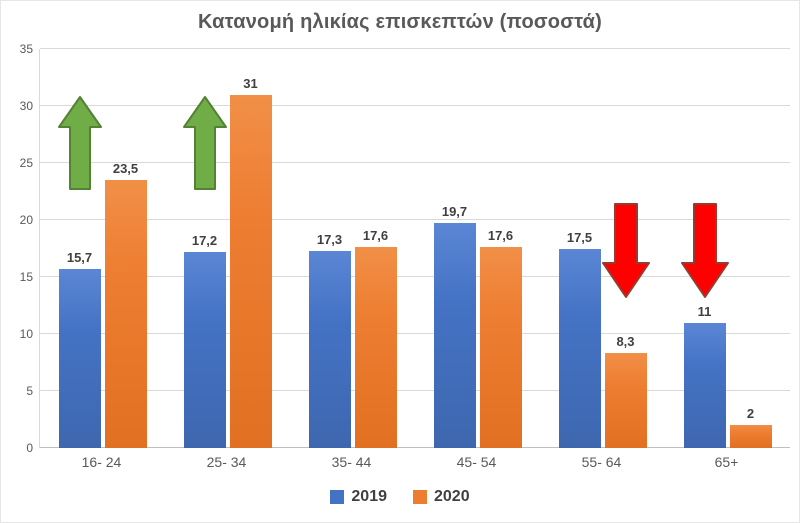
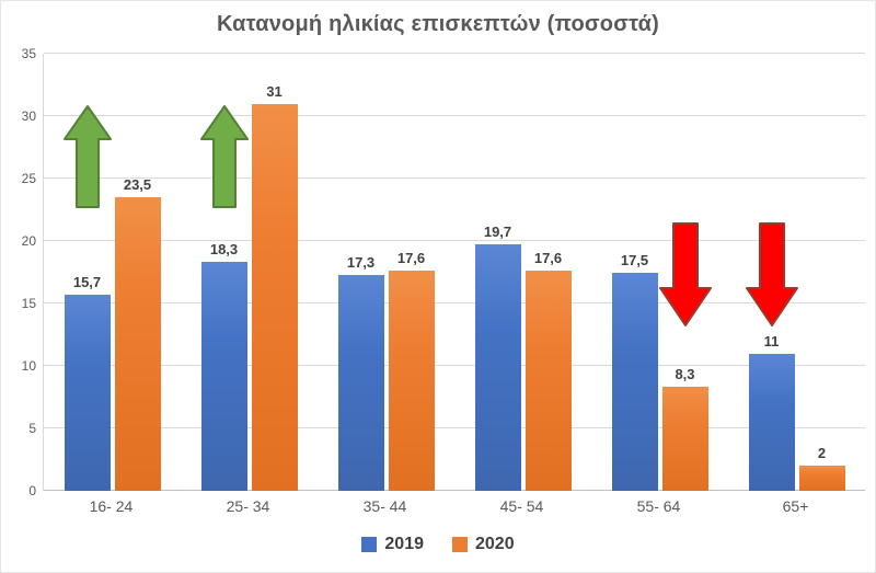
2019/25- 34: 17,2 -> 18,3
